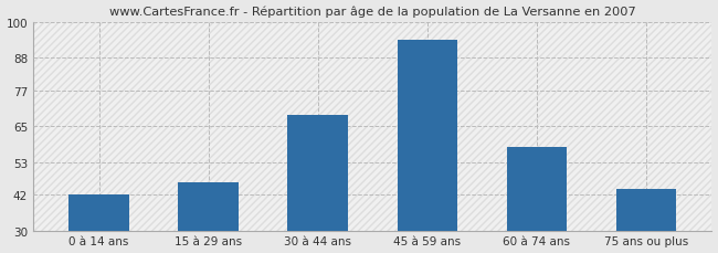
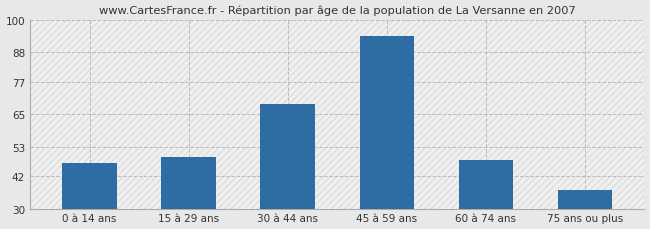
0 à 14 ans: 42 -> 47
15 à 29 ans: 46 -> 49
60 à 74 ans: 58 -> 48
75 ans ou plus: 44 -> 37
